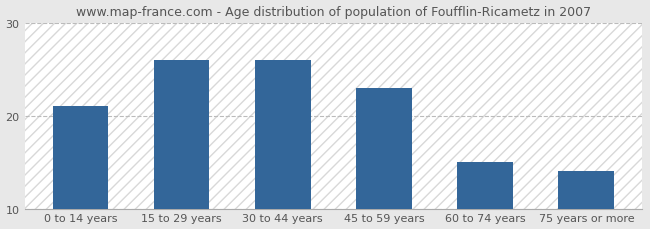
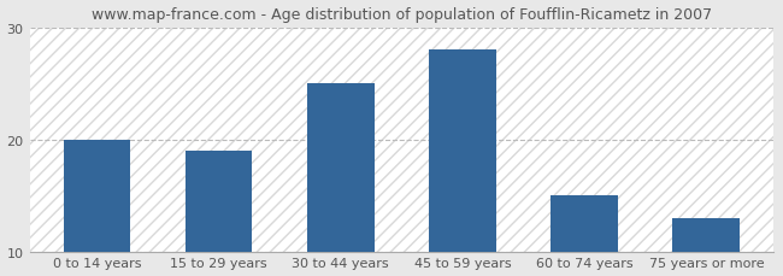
0 to 14 years: 21 -> 20
15 to 29 years: 26 -> 19
30 to 44 years: 26 -> 25
45 to 59 years: 23 -> 28
75 years or more: 14 -> 13
